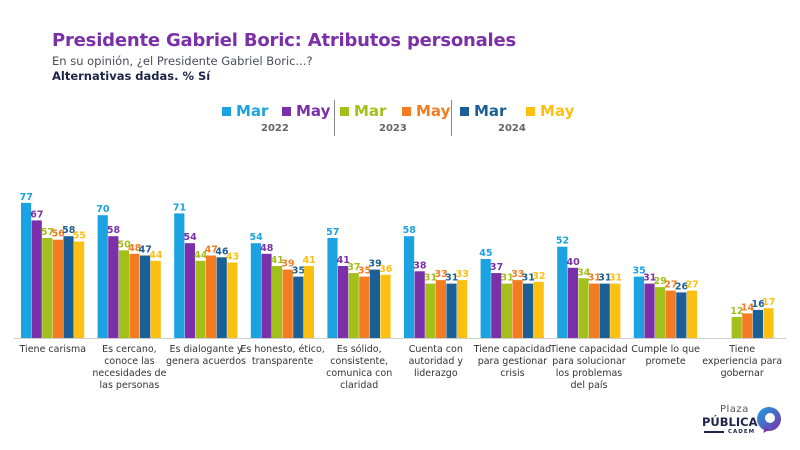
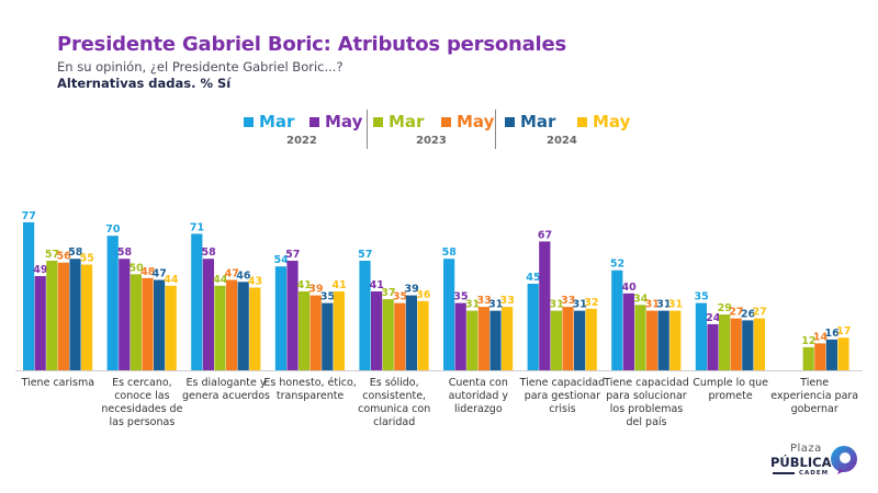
May 2022/Tiene carisma: 67 -> 49
May 2022/Es dialogante y genera acuerdos: 54 -> 58
May 2022/Es honesto, ético, transparente: 48 -> 57
May 2022/Cuenta con autoridad y liderazgo: 38 -> 35
May 2022/Tiene capacidad para gestionar crisis: 37 -> 67
May 2022/Cumple lo que promete: 31 -> 24
